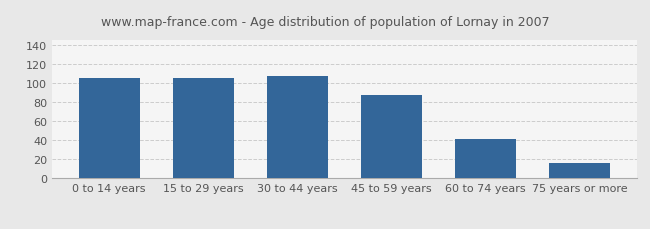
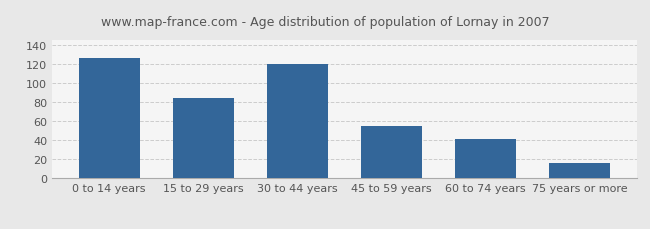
0 to 14 years: 106 -> 127
15 to 29 years: 106 -> 84
30 to 44 years: 108 -> 120
45 to 59 years: 88 -> 55
